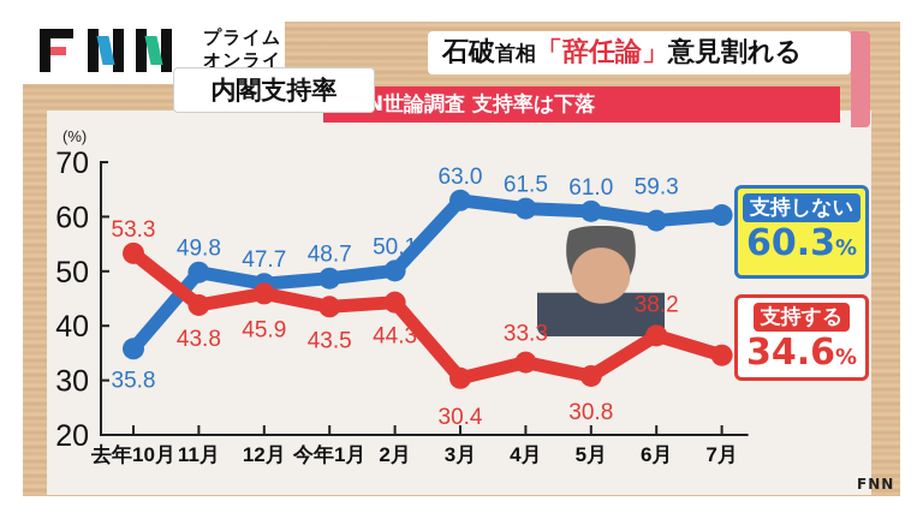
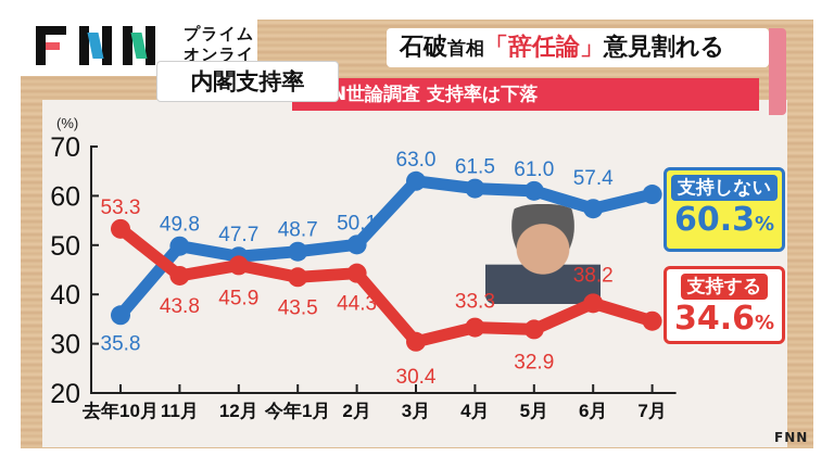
支持する/5月: 30.8 -> 32.9
支持しない/6月: 59.3 -> 57.4
